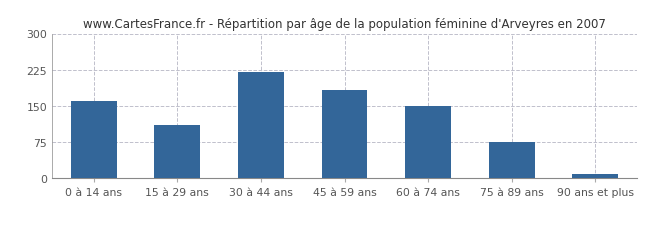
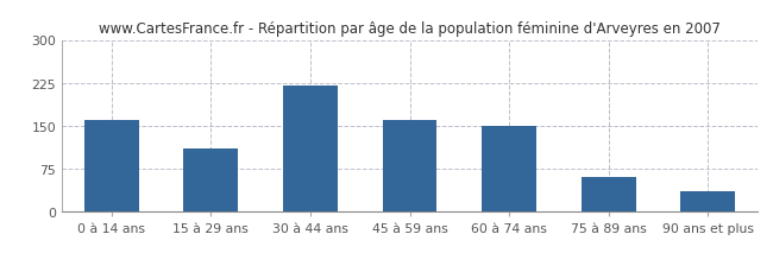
45 à 59 ans: 183 -> 160
75 à 89 ans: 75 -> 60
90 ans et plus: 10 -> 35
